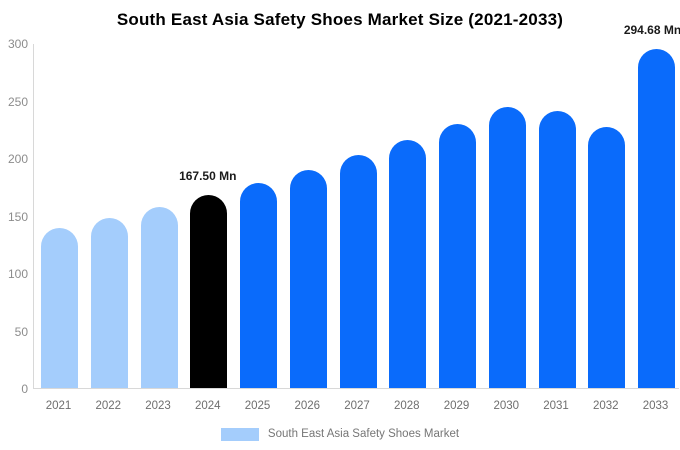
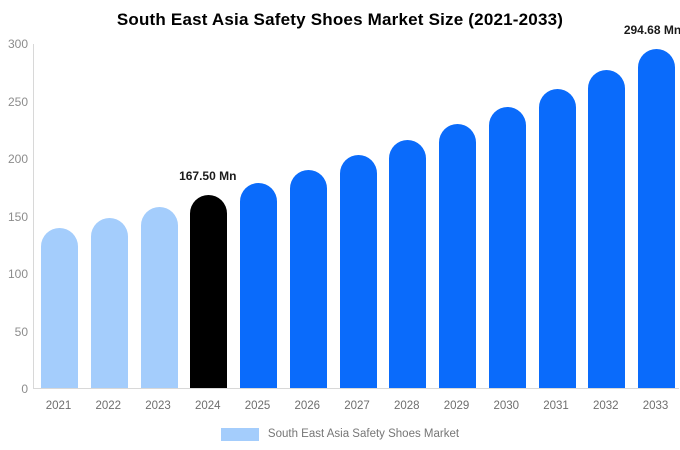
2031: 241 -> 260
2032: 227 -> 277
